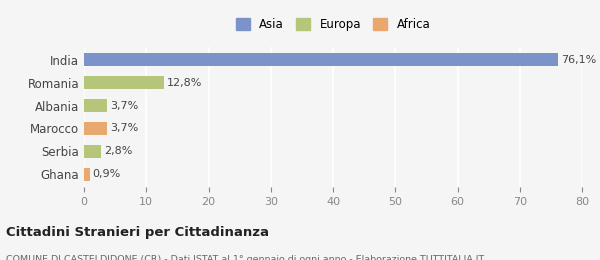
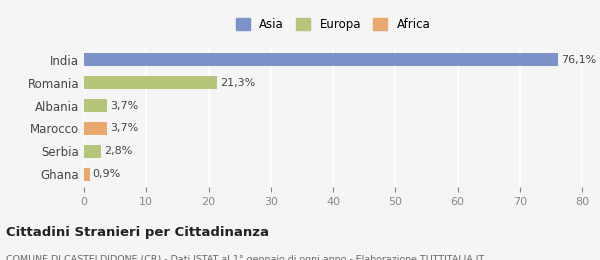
Romania: 12,8% -> 21,3%
